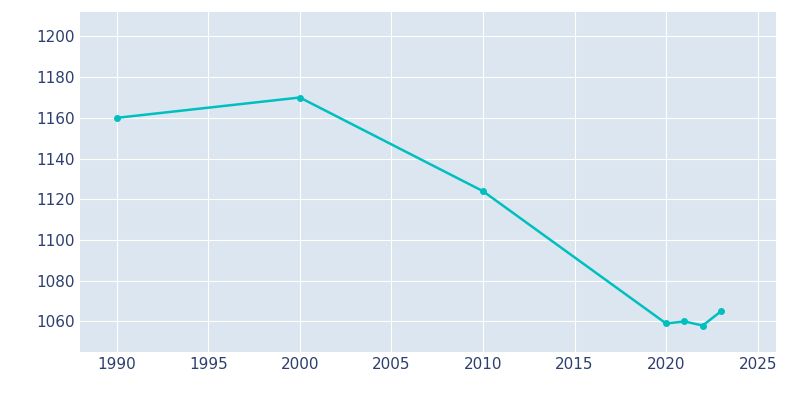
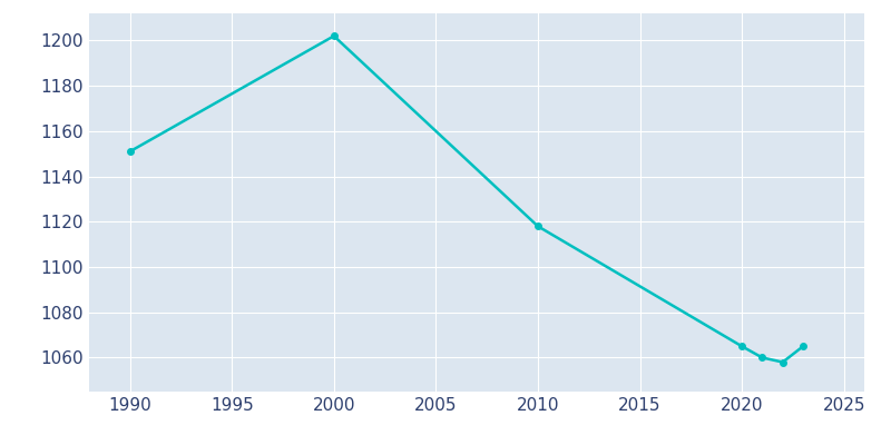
1990: 1160 -> 1151
2000: 1170 -> 1202
2010: 1124 -> 1118
2020: 1059 -> 1065
